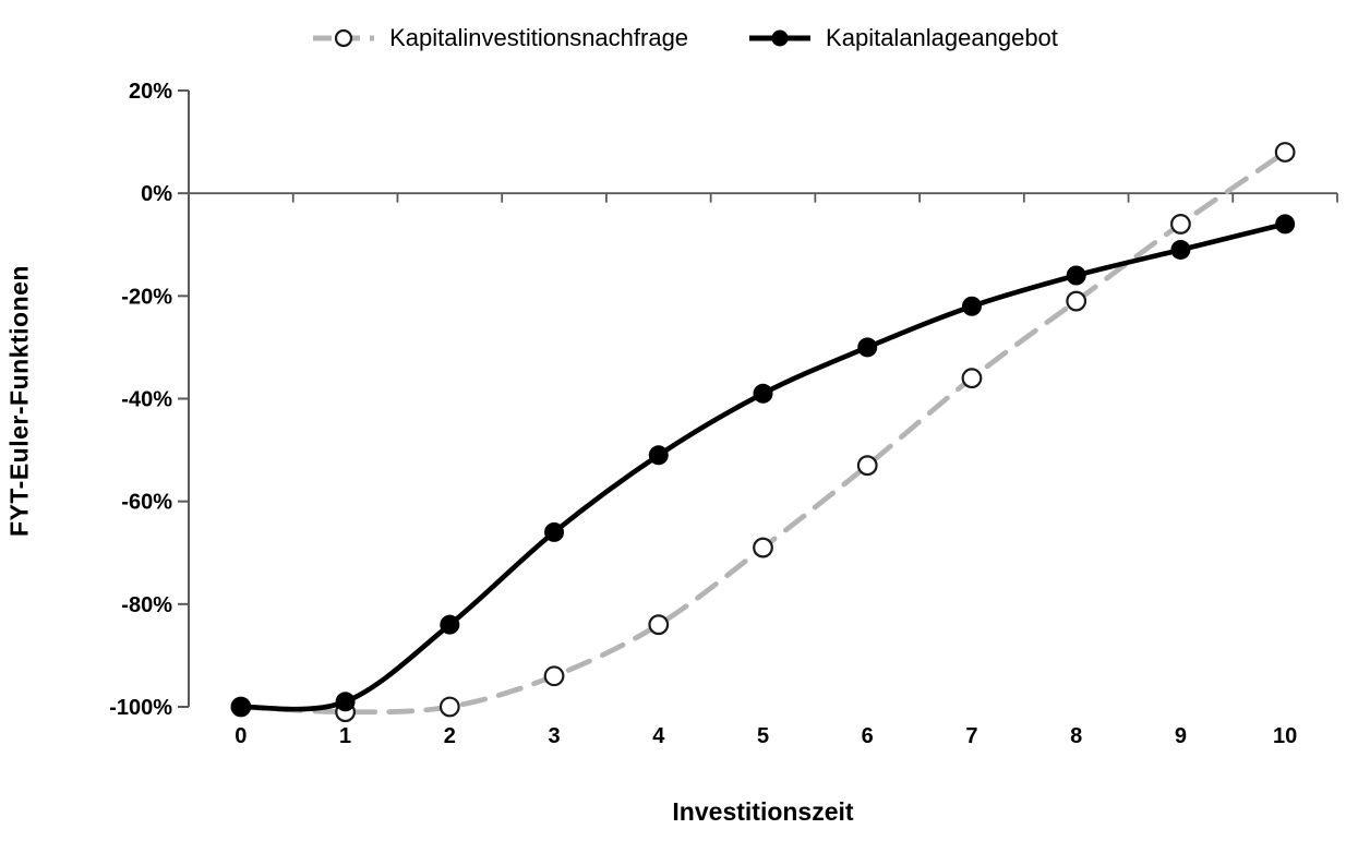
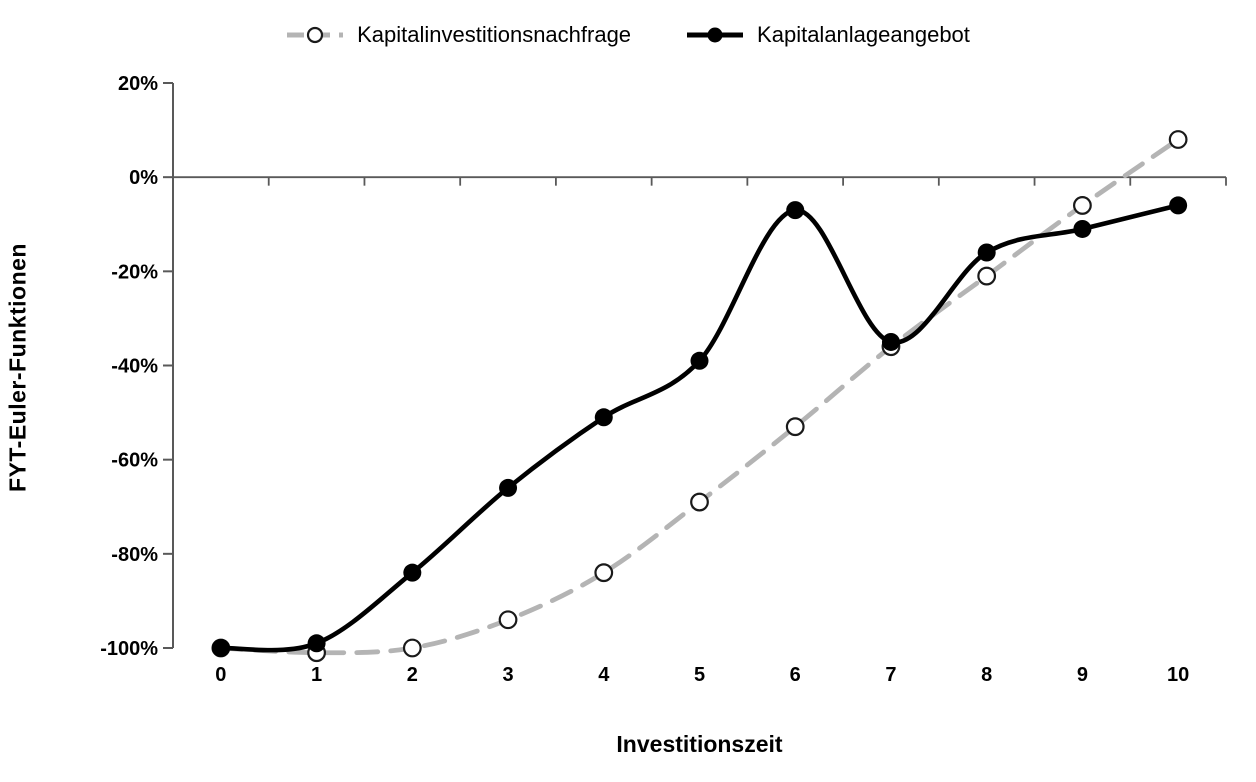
Kapitalanlageangebot/6: -30% -> -7%
Kapitalanlageangebot/7: -22% -> -35%
